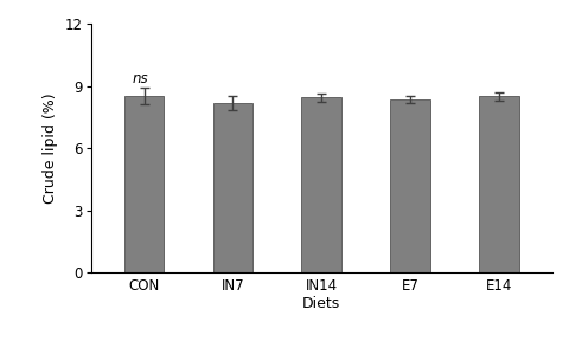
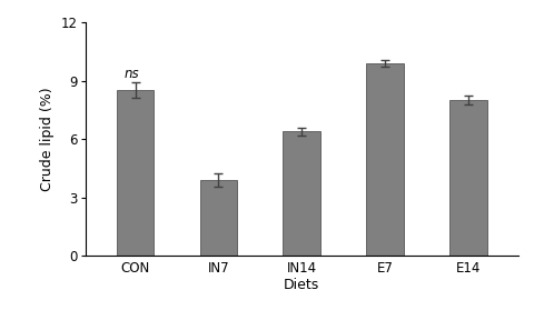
IN7: 8.2 -> 3.9
IN14: 8.4 -> 6.4
E7: 8.3 -> 9.9
E14: 8.5 -> 8.0
